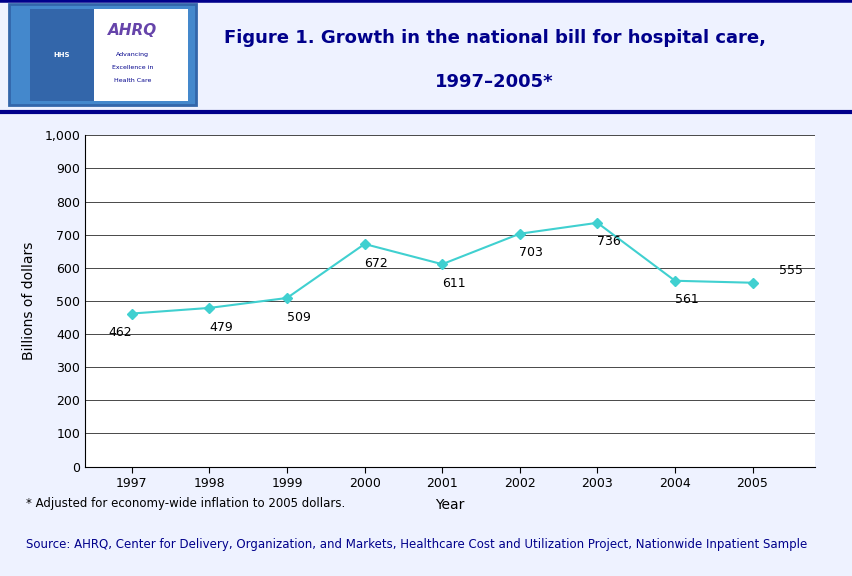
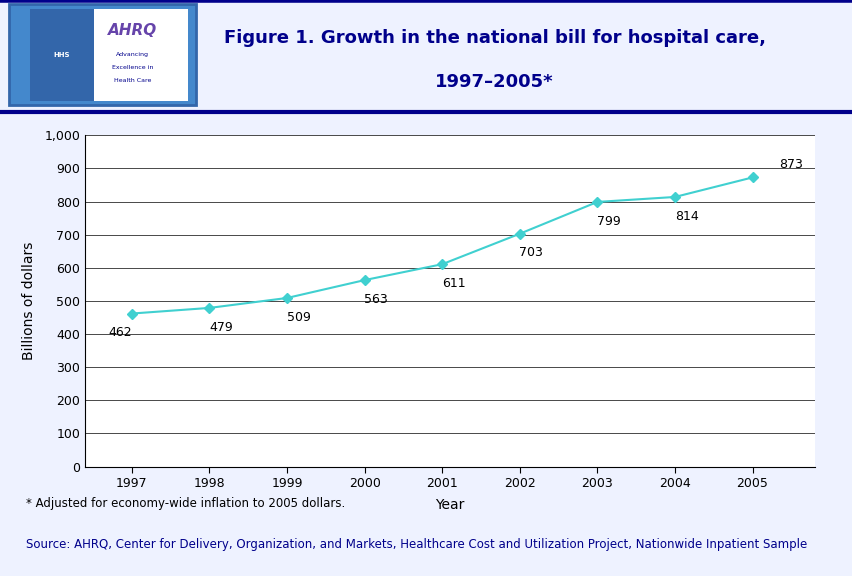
2000: 672 -> 563
2003: 736 -> 799
2004: 561 -> 814
2005: 555 -> 873
